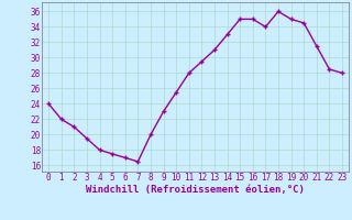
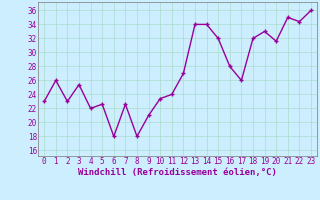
0: 24.0 -> 23.0
1: 22.0 -> 26.0
2: 21.0 -> 23.0
3: 19.5 -> 25.4
4: 18.0 -> 22.0
5: 17.5 -> 22.6
6: 17.0 -> 18.0
7: 16.5 -> 22.6
8: 20.0 -> 18.0
9: 23.0 -> 21.0
10: 25.5 -> 23.4
11: 28.0 -> 24.0
12: 29.5 -> 27.0
13: 31.0 -> 34.0
14: 33.0 -> 34.0
15: 35.0 -> 32.0
16: 35.0 -> 28.0
17: 34.0 -> 26.0
18: 36.0 -> 32.0
19: 35.0 -> 33.0
20: 34.5 -> 31.6
21: 31.5 -> 35.0
22: 28.5 -> 34.4
23: 28.0 -> 36.0
